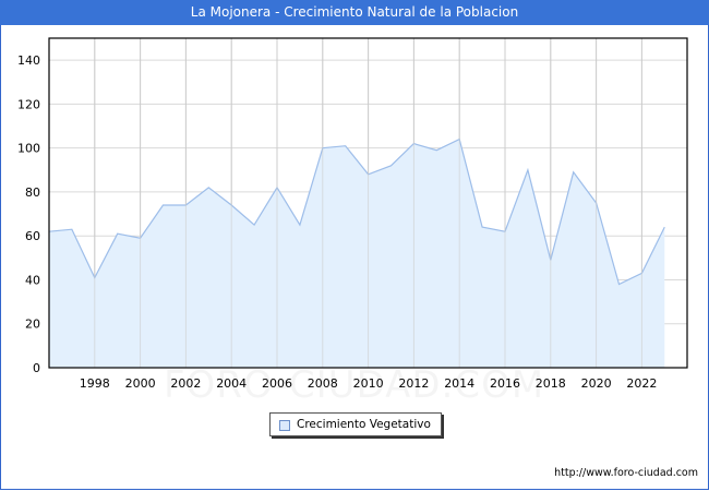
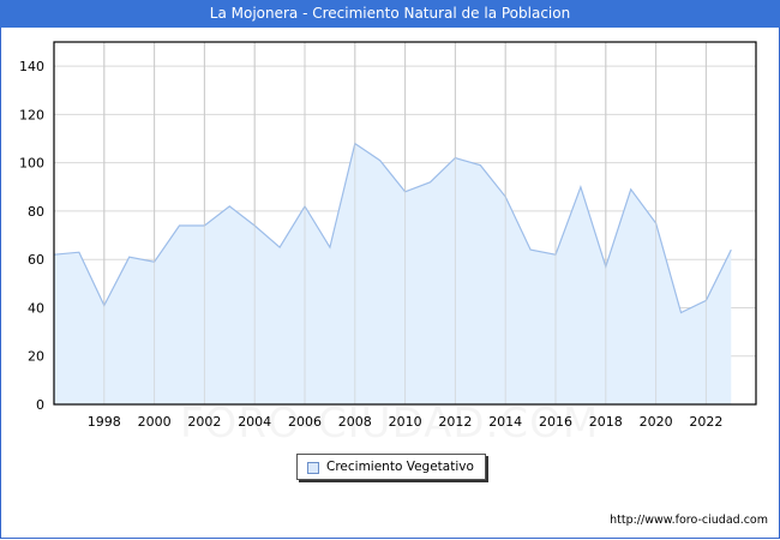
2008: 100 -> 108
2014: 104 -> 86
2018: 49 -> 57
